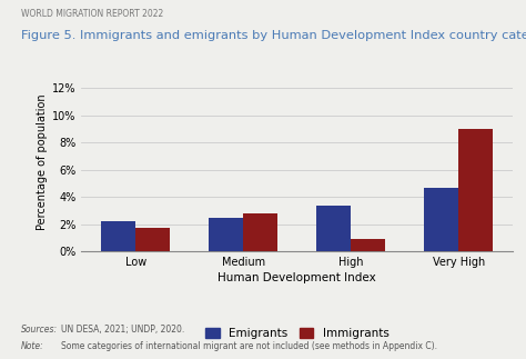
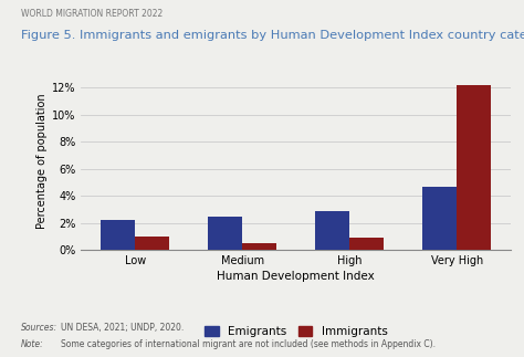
Immigrants/Low: 1.7% -> 1.0%
Immigrants/Medium: 2.8% -> 0.5%
Emigrants/High: 3.4% -> 2.9%
Immigrants/Very High: 9.0% -> 12.2%
